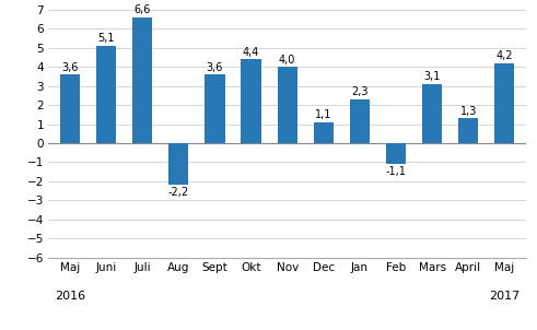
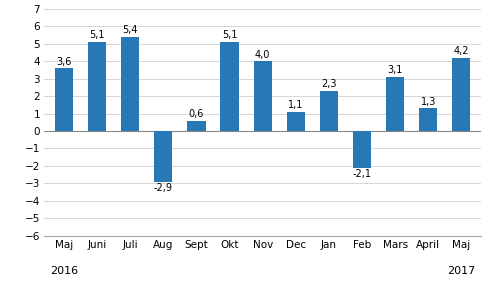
Juli: 6,6 -> 5,4
Aug: -2,2 -> -2,9
Sept: 3,6 -> 0,6
Okt: 4,4 -> 5,1
Feb: -1,1 -> -2,1
